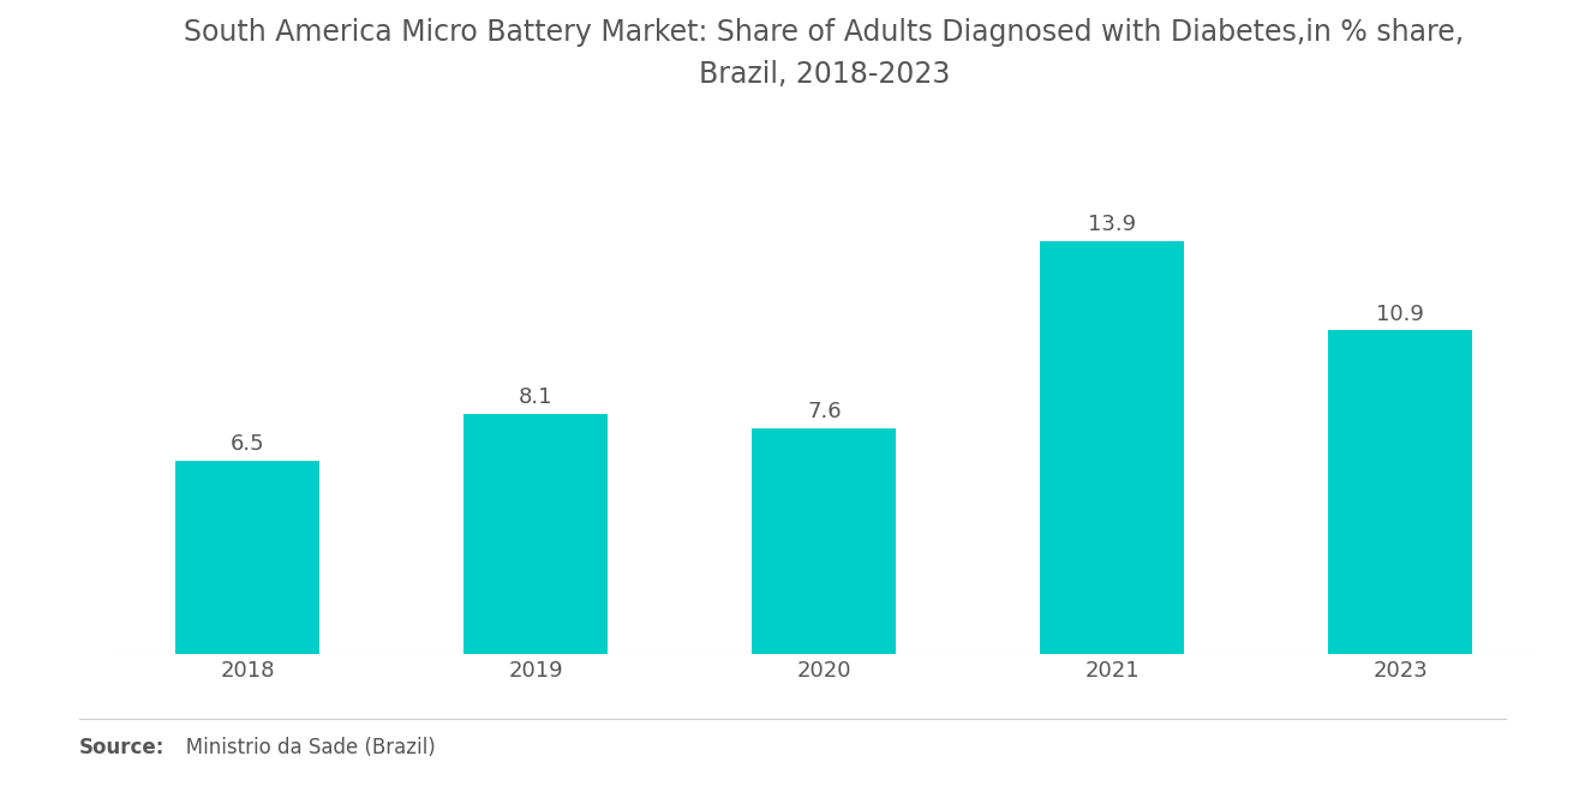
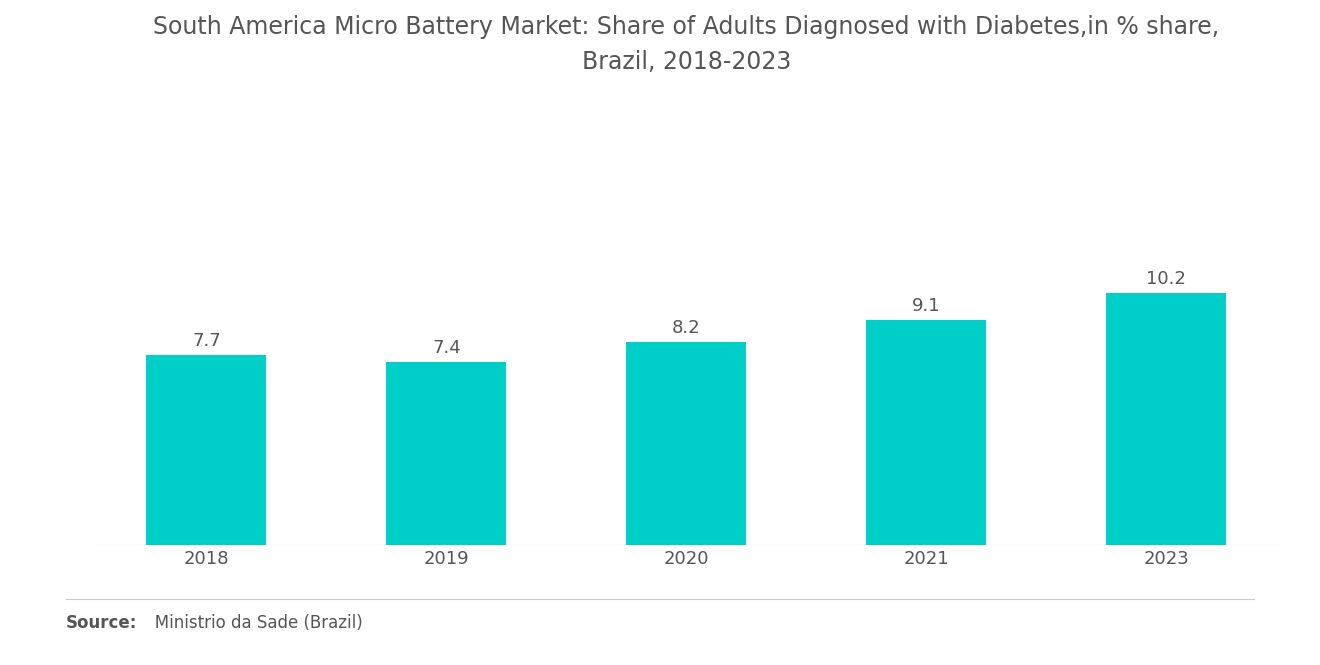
2018: 6.5 -> 7.7
2019: 8.1 -> 7.4
2020: 7.6 -> 8.2
2021: 13.9 -> 9.1
2023: 10.9 -> 10.2
